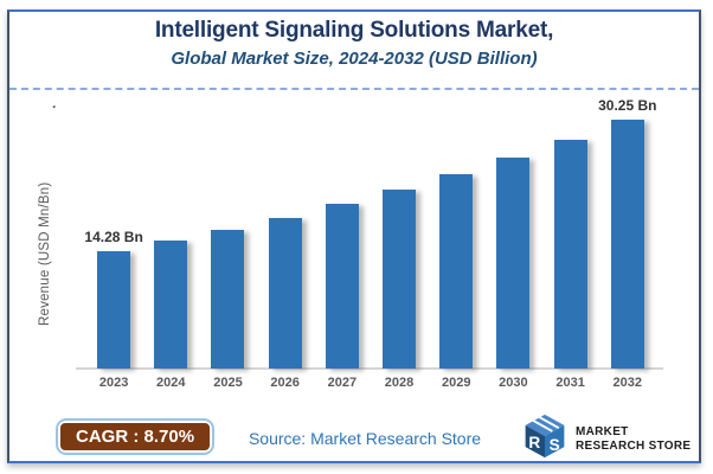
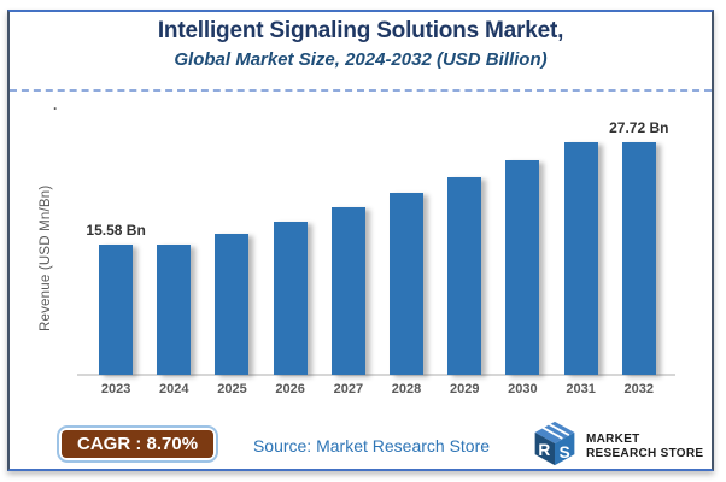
2023: 14.28 -> 15.58
2032: 30.25 -> 27.72
